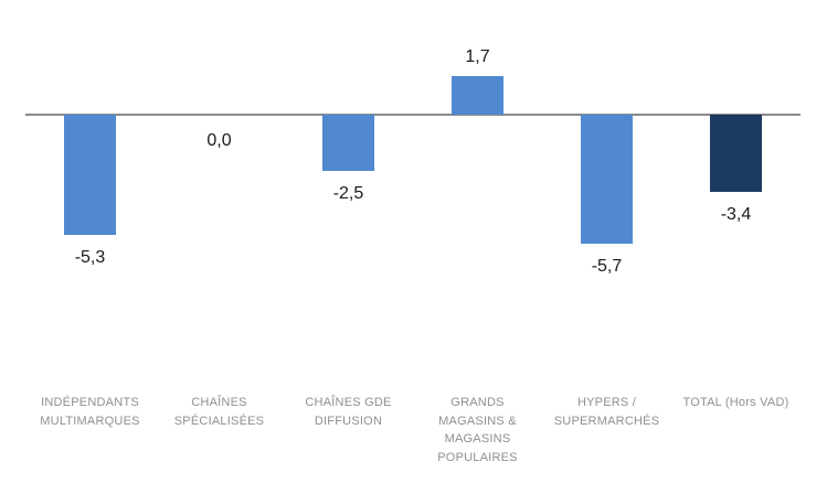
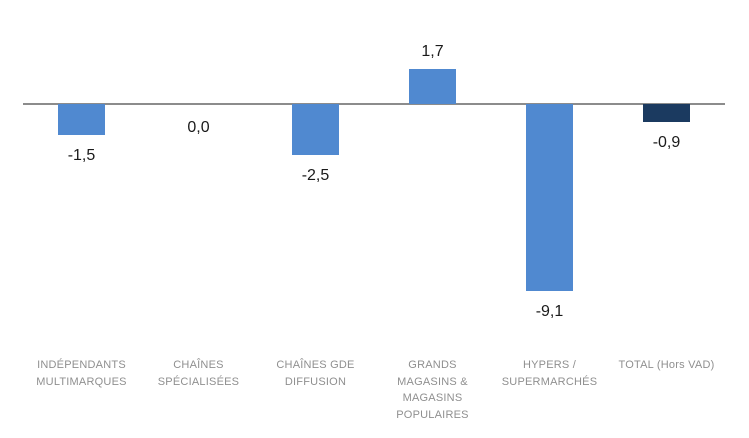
INDÉPENDANTS MULTIMARQUES: -5,3 -> -1,5
HYPERS / SUPERMARCHÉS: -5,7 -> -9,1
TOTAL (Hors VAD): -3,4 -> -0,9
